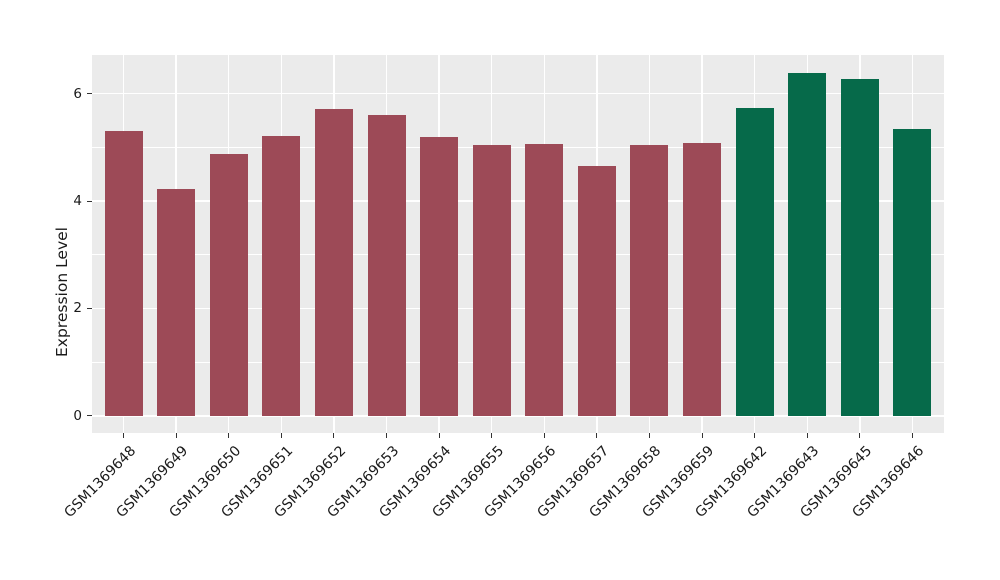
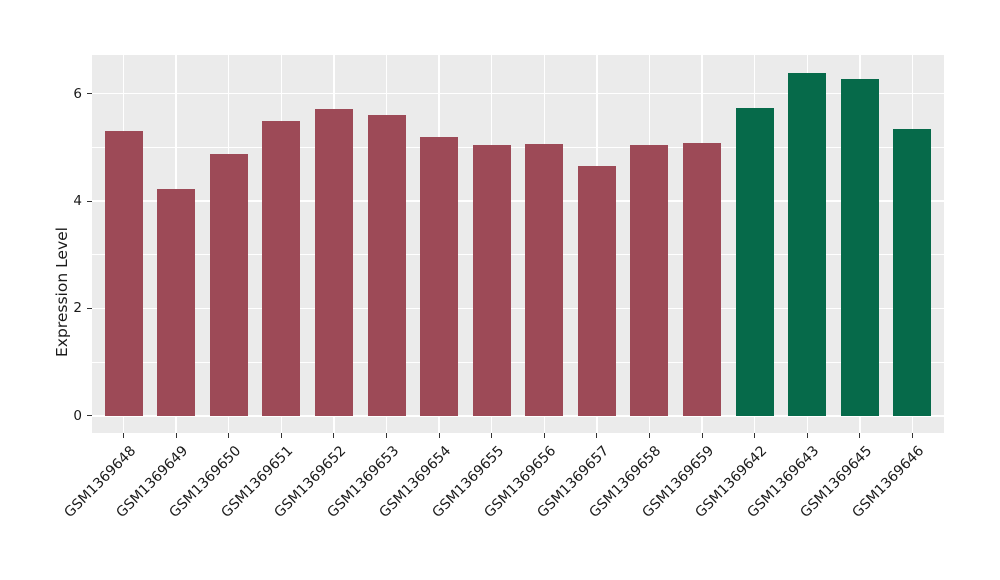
GSM1369651: 5.2 -> 5.5
